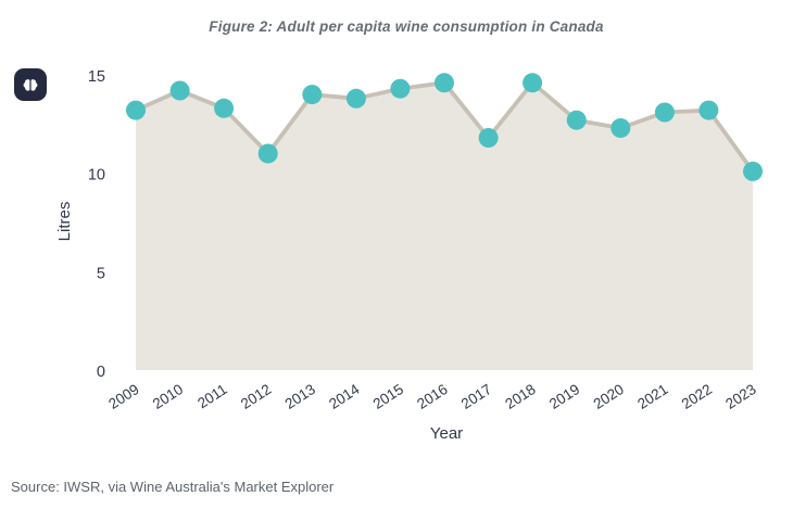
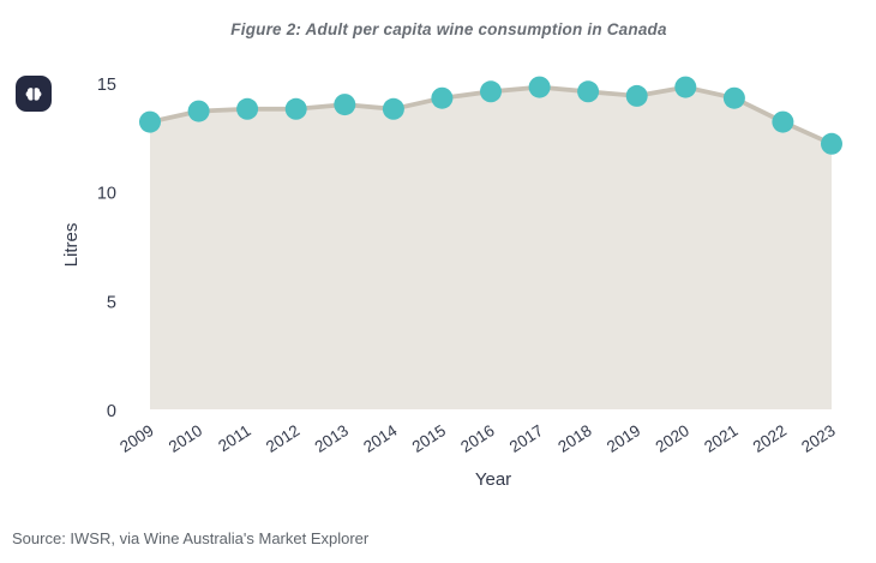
2010: 14.2 -> 13.7
2011: 13.3 -> 13.8
2012: 11.0 -> 13.8
2017: 11.8 -> 14.8
2019: 12.7 -> 14.4
2020: 12.3 -> 14.8
2021: 13.1 -> 14.3
2023: 10.1 -> 12.2
